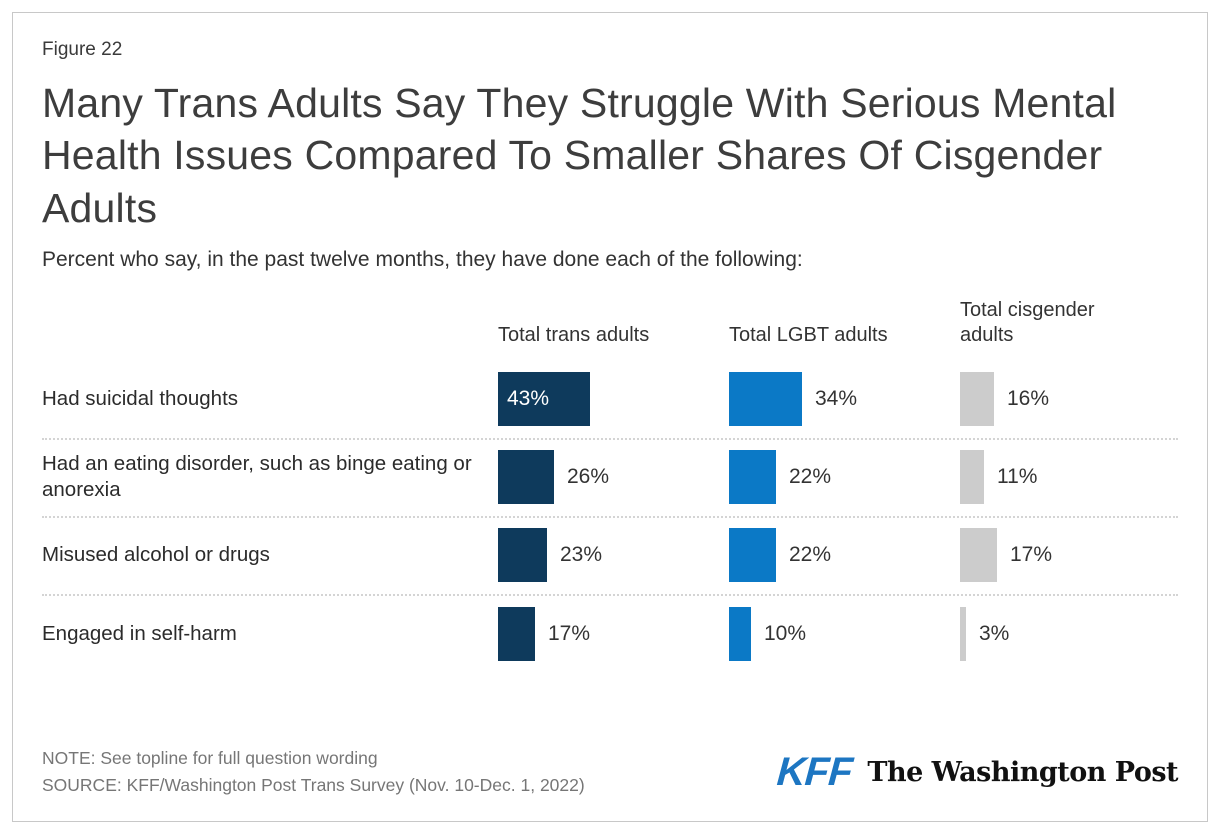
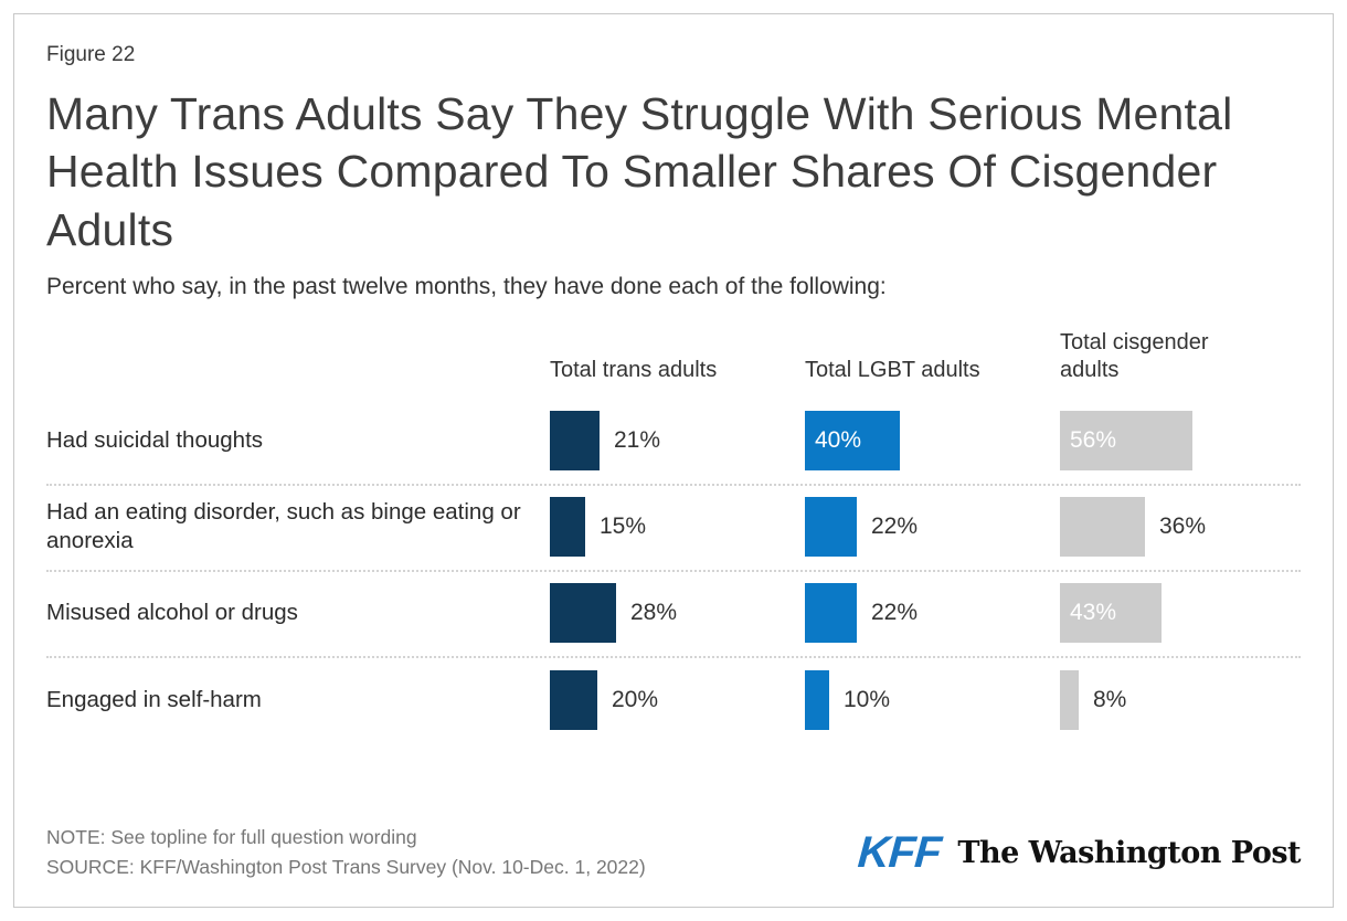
Total trans adults/Had suicidal thoughts: 43% -> 21%
Total LGBT adults/Had suicidal thoughts: 34% -> 40%
Total cisgender adults/Had suicidal thoughts: 16% -> 56%
Total trans adults/Had an eating disorder, such as binge eating or anorexia: 26% -> 15%
Total cisgender adults/Had an eating disorder, such as binge eating or anorexia: 11% -> 36%
Total trans adults/Misused alcohol or drugs: 23% -> 28%
Total cisgender adults/Misused alcohol or drugs: 17% -> 43%
Total trans adults/Engaged in self-harm: 17% -> 20%
Total cisgender adults/Engaged in self-harm: 3% -> 8%
